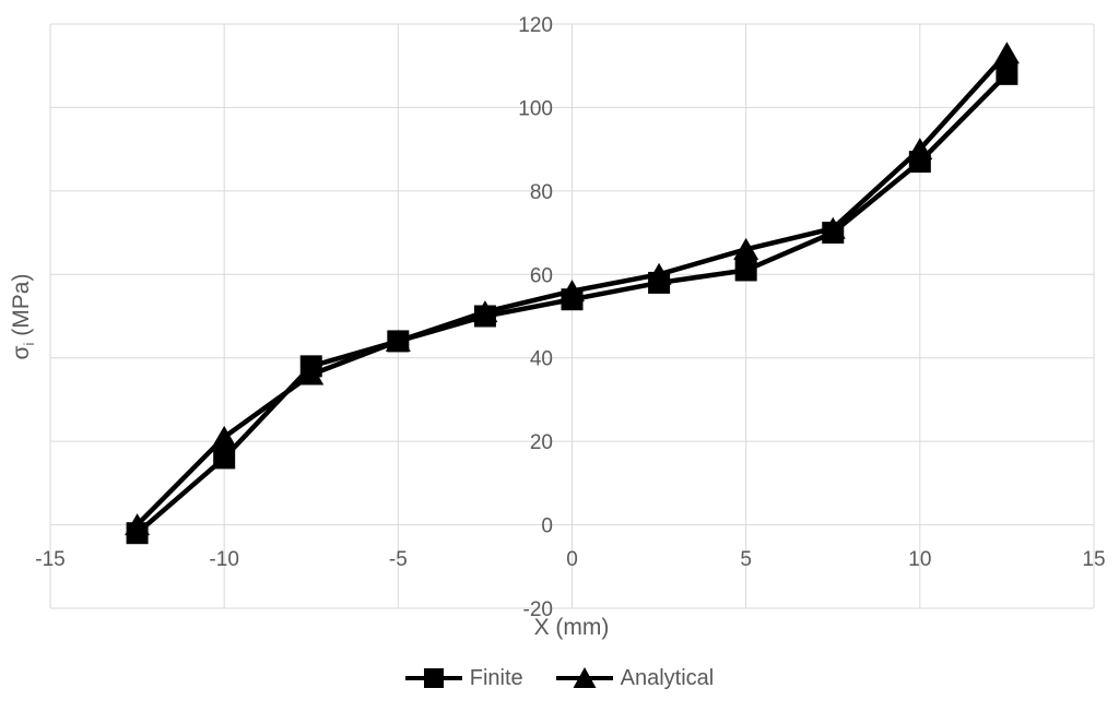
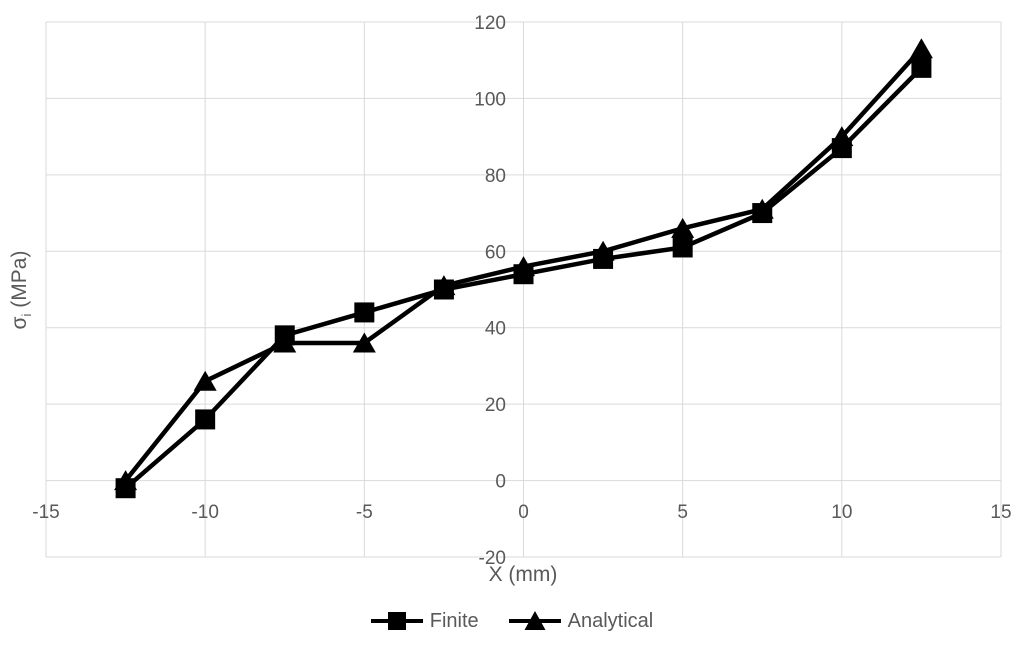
Analytical/-10: 21 -> 26
Analytical/-5: 44 -> 36
